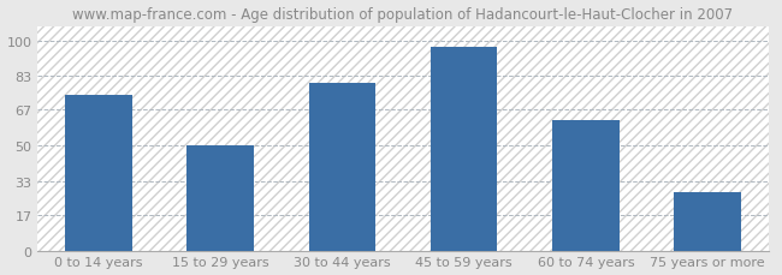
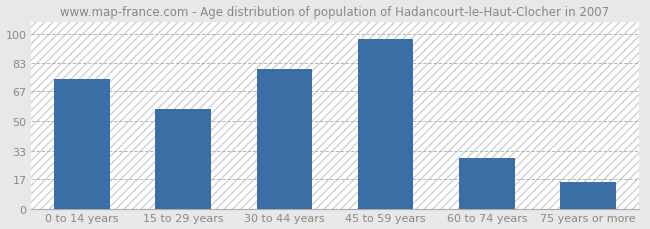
15 to 29 years: 50 -> 57
60 to 74 years: 62 -> 29
75 years or more: 28 -> 15
